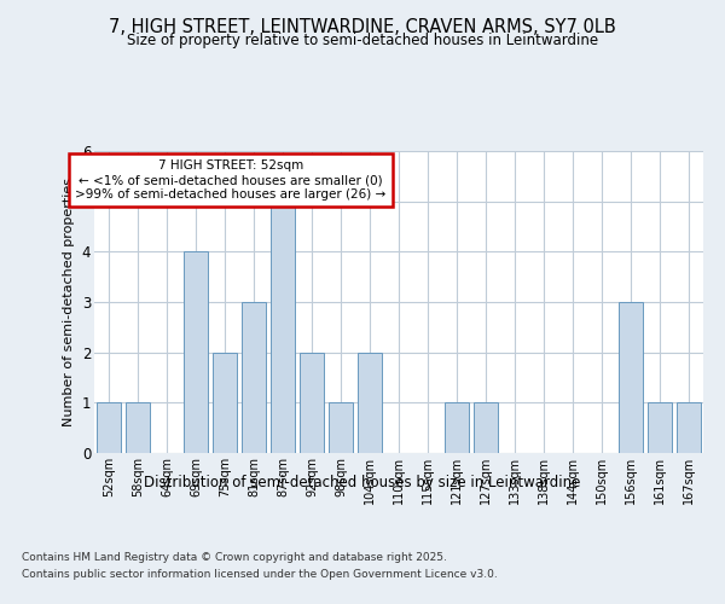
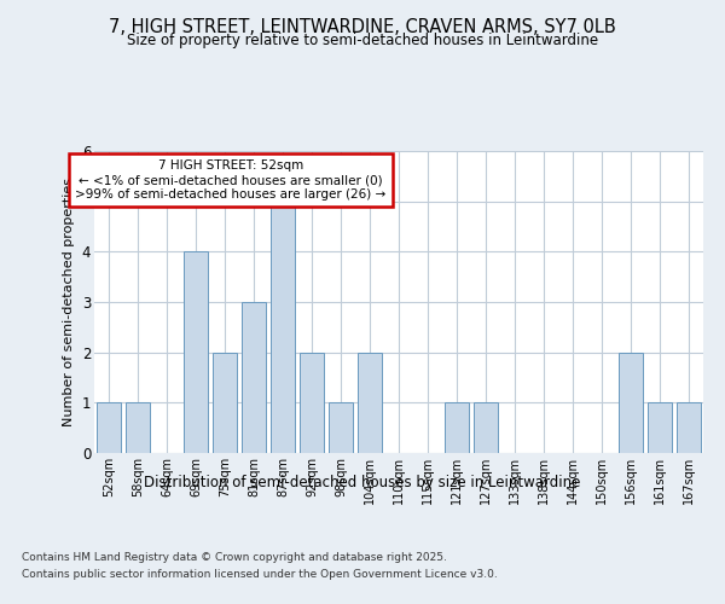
156sqm: 3 -> 2
